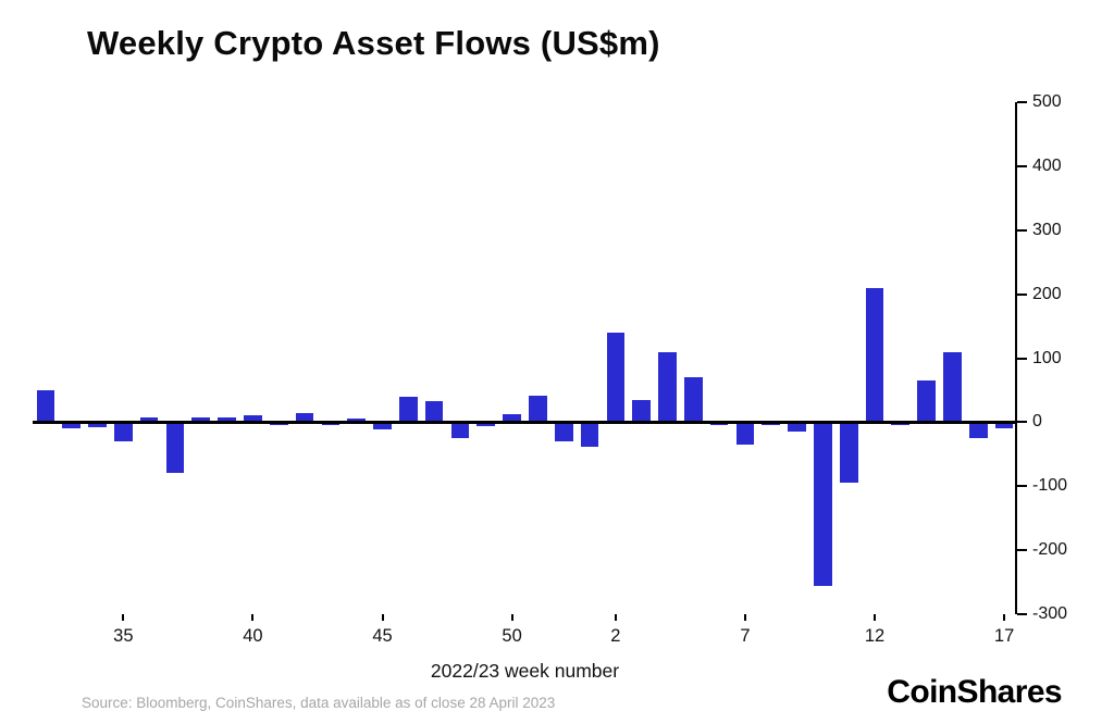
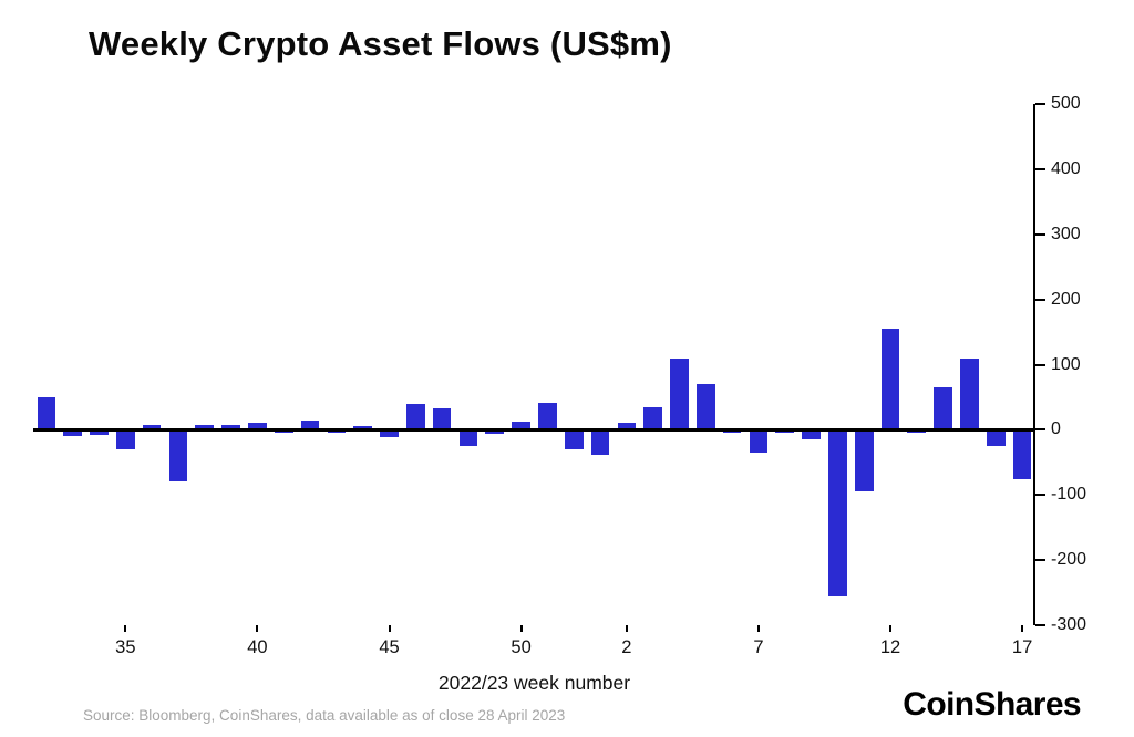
2: 140 -> 10
12: 210 -> 160
17: -10 -> -80
